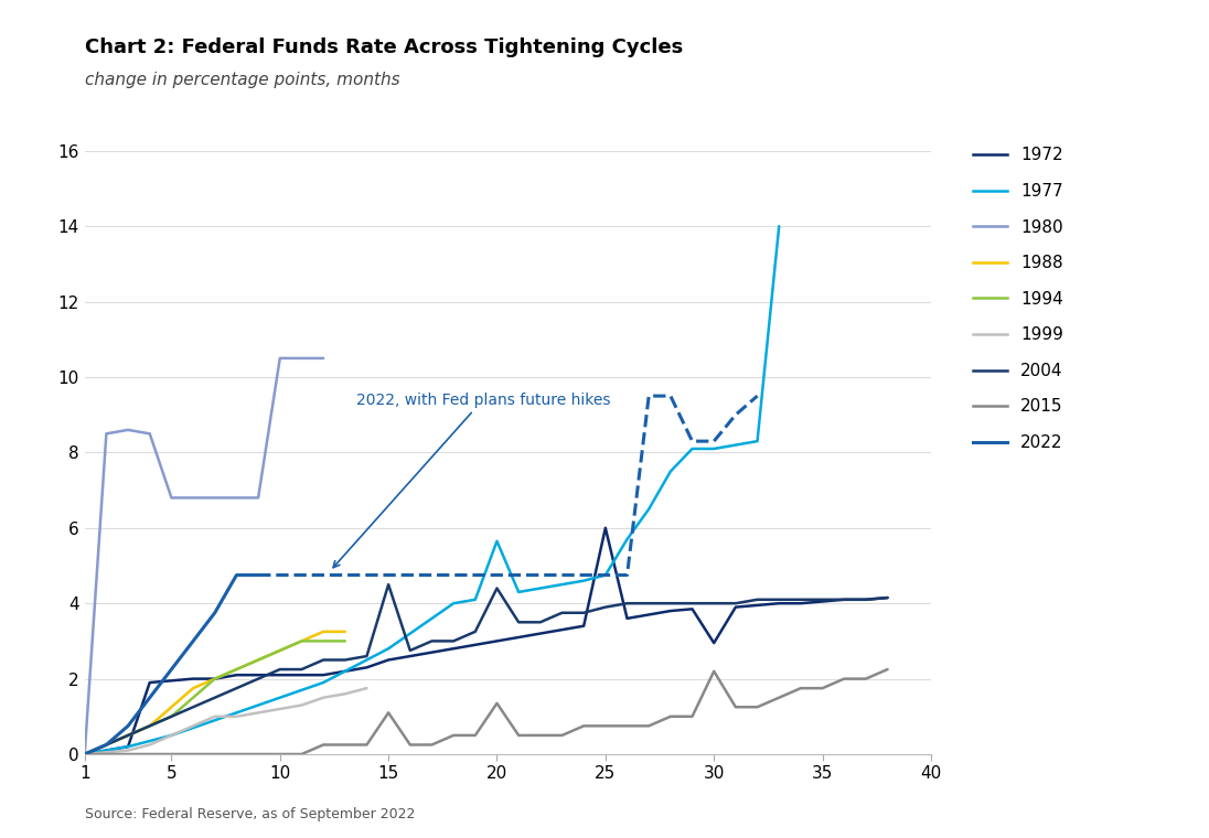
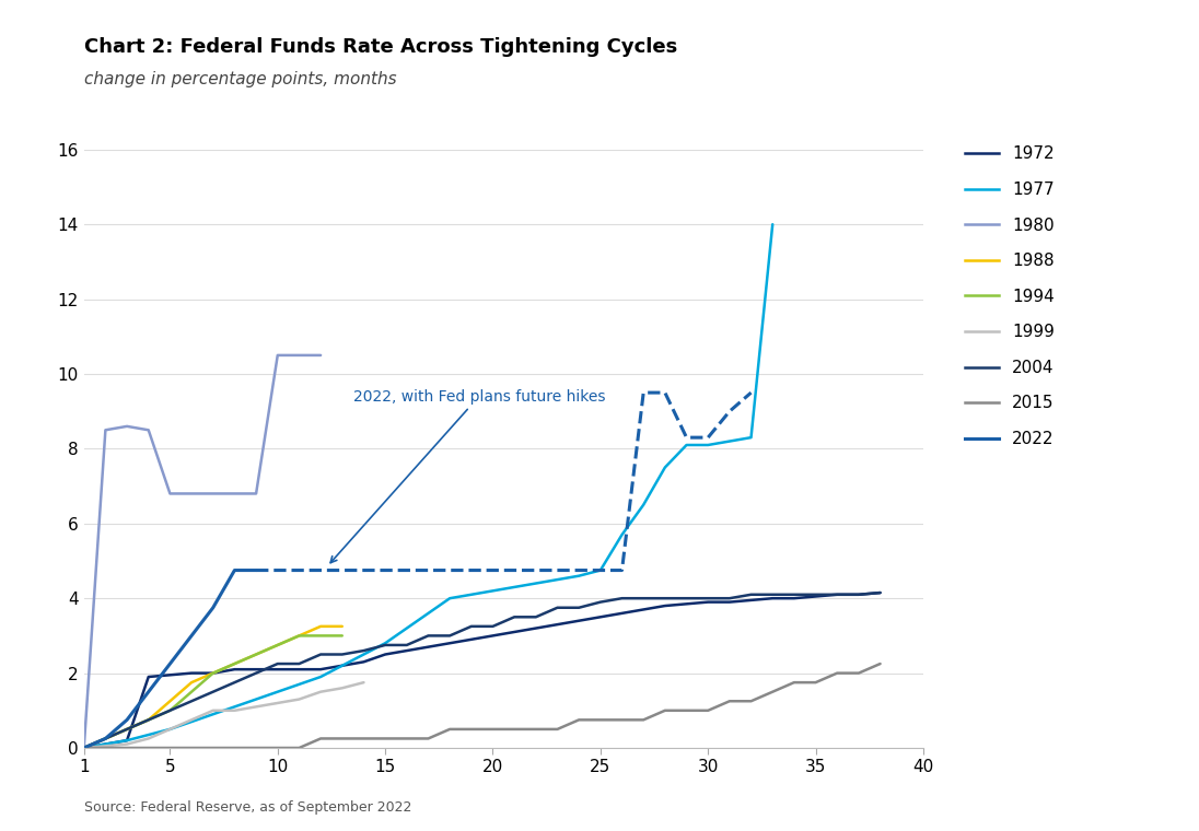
2004/15: 4.50 -> 2.75
2015/15: 1.10 -> 0.25
1977/20: 5.65 -> 4.20
2004/20: 4.40 -> 3.25
2015/20: 1.35 -> 0.50
1972/25: 6.00 -> 3.50
1972/30: 2.95 -> 3.90
2015/30: 2.20 -> 1.00
